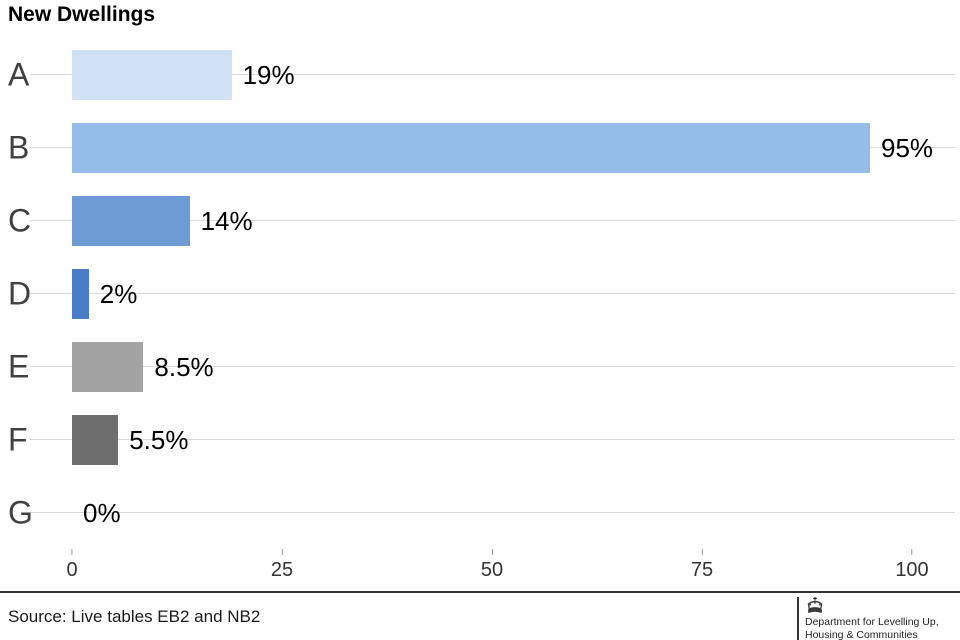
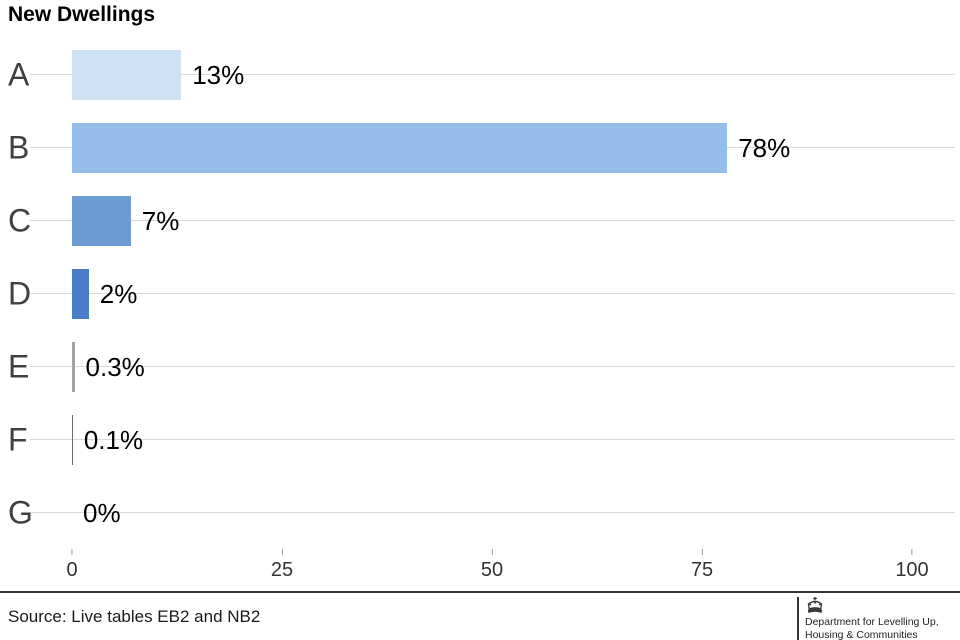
A: 19% -> 13%
B: 95% -> 78%
C: 14% -> 7%
E: 8.5% -> 0.3%
F: 5.5% -> 0.1%
